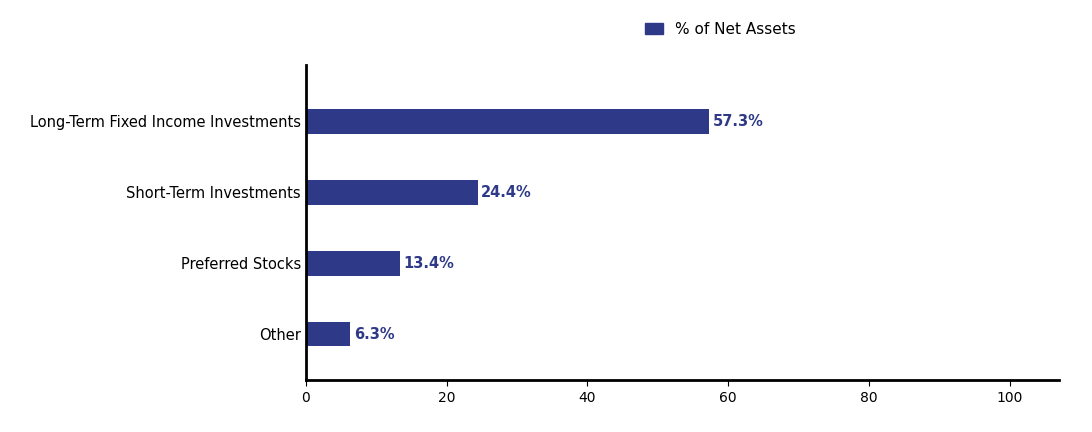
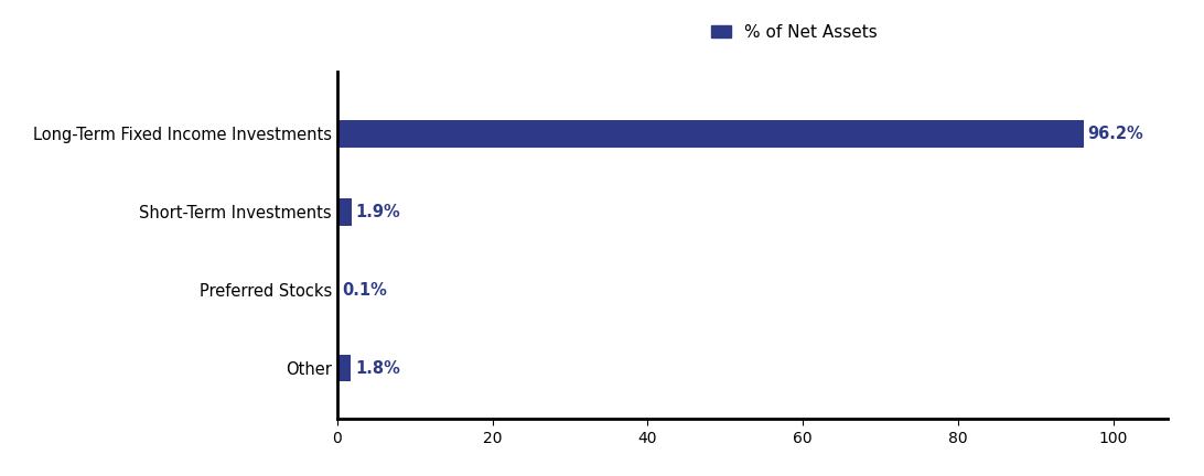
Long-Term Fixed Income Investments: 57.3% -> 96.2%
Short-Term Investments: 24.4% -> 1.9%
Preferred Stocks: 13.4% -> 0.1%
Other: 6.3% -> 1.8%
